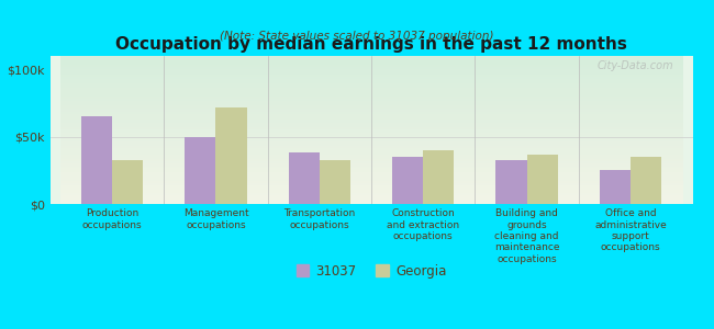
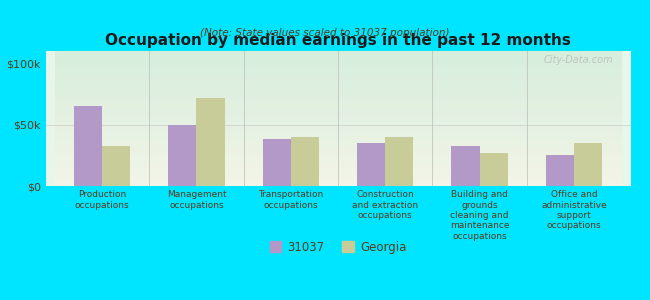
Georgia/Transportation occupations: $33k -> $40k
Georgia/Building and grounds cleaning and maintenance occupations: $37k -> $27k
